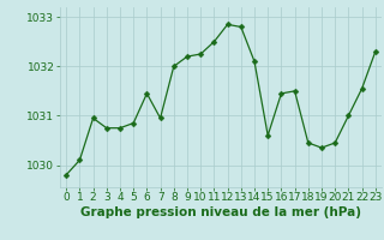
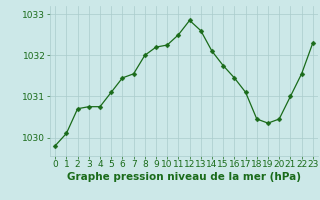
2: 1030.95 -> 1030.70
5: 1030.85 -> 1031.10
7: 1030.95 -> 1031.55
13: 1032.80 -> 1032.60
15: 1030.60 -> 1031.75
17: 1031.50 -> 1031.10
